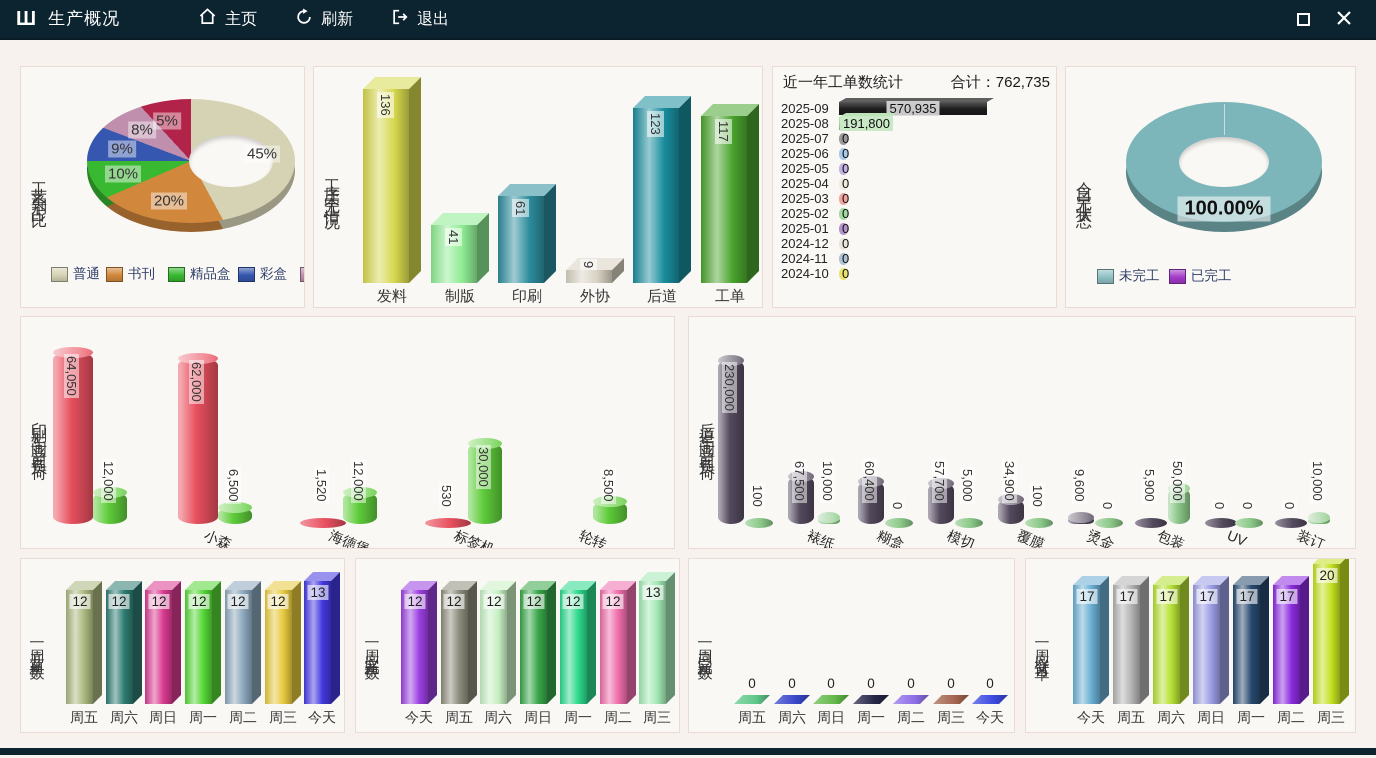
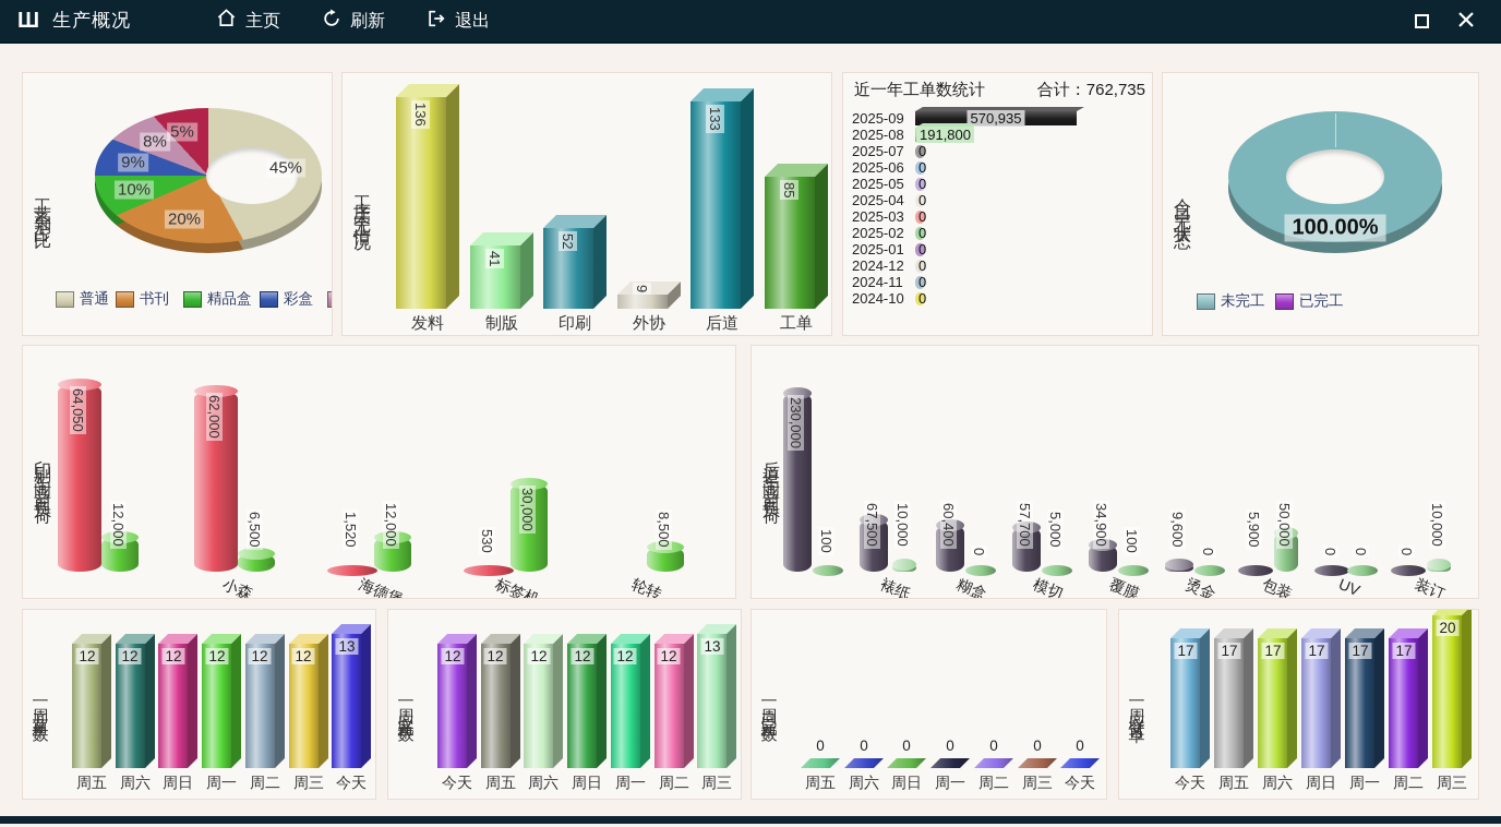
工序未完工情况/印刷: 61 -> 52
工序未完工情况/后道: 123 -> 133
工序未完工情况/工单: 117 -> 85
